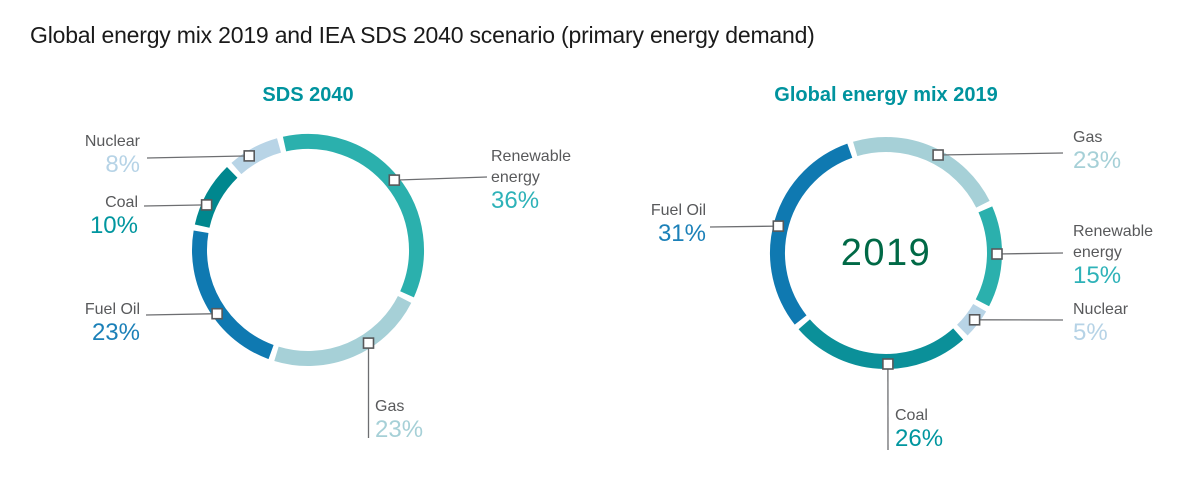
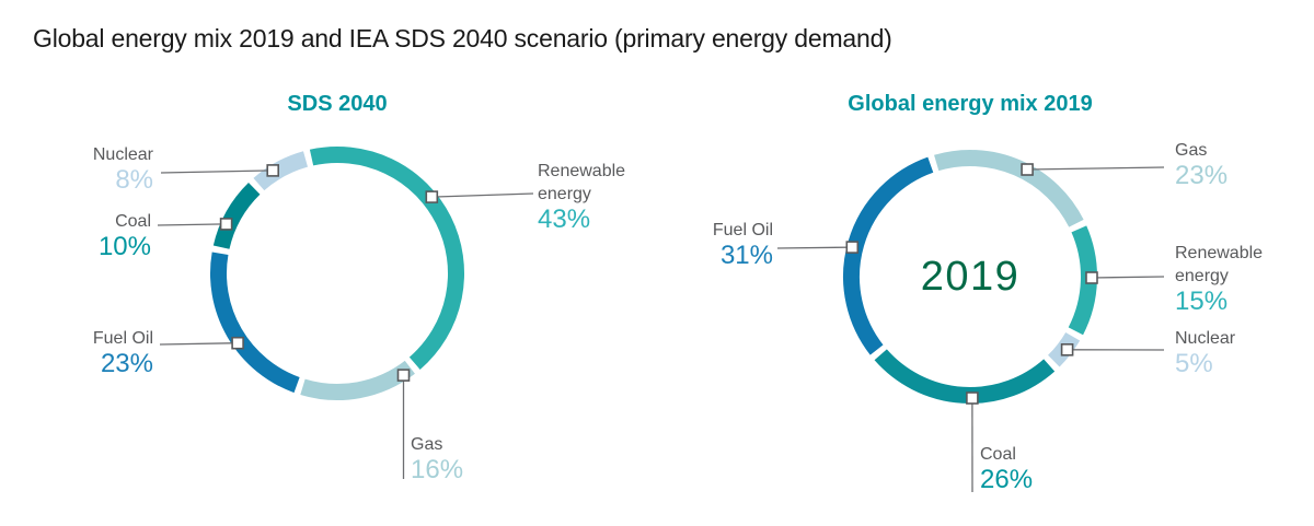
SDS 2040/Renewable energy: 36% -> 43%
SDS 2040/Gas: 23% -> 16%
